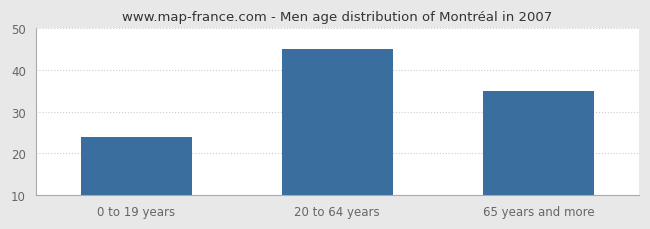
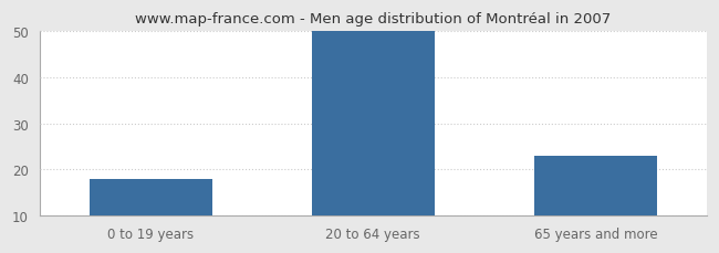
0 to 19 years: 24 -> 18
20 to 64 years: 45 -> 50
65 years and more: 35 -> 23
